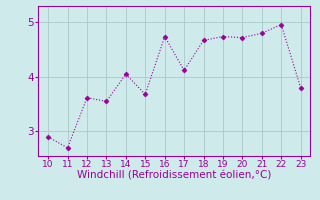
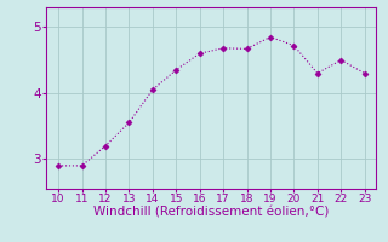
11: 2.70 -> 2.90
12: 3.62 -> 3.20
15: 3.68 -> 4.35
16: 4.74 -> 4.60
17: 4.12 -> 4.68
19: 4.74 -> 4.85
21: 4.80 -> 4.30
22: 4.96 -> 4.50
23: 3.80 -> 4.30
